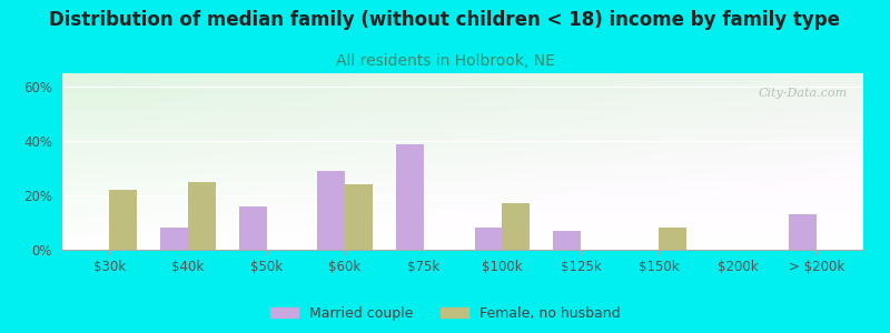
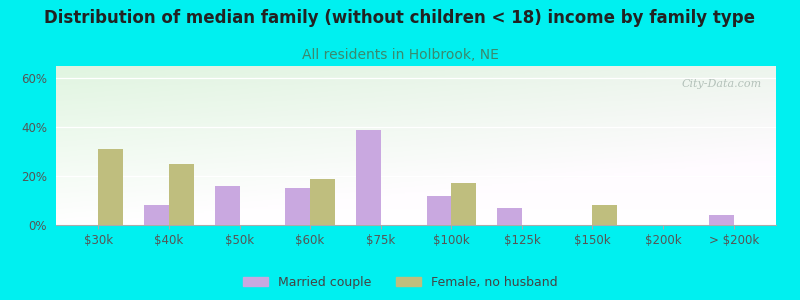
Female, no husband/$30k: 22% -> 31%
Married couple/$60k: 29% -> 15%
Female, no husband/$60k: 24% -> 19%
Married couple/$100k: 8% -> 12%
Married couple/> $200k: 13% -> 4%
